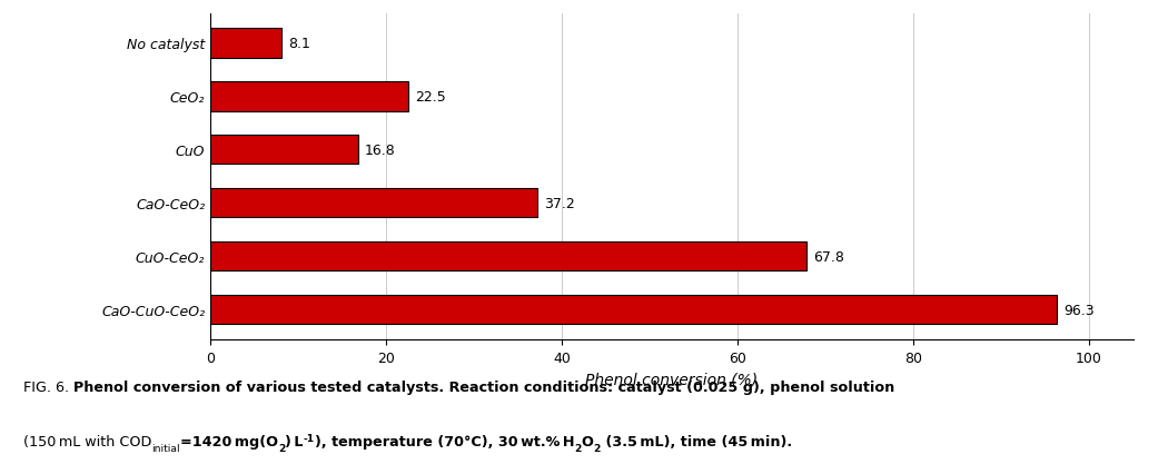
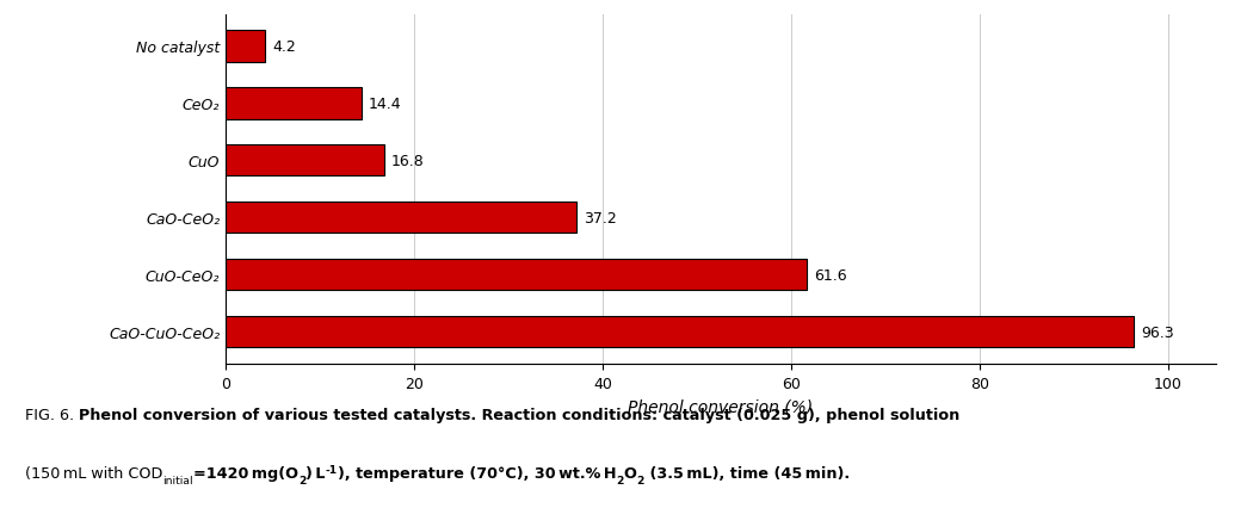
No catalyst: 8.1 -> 4.2
CeO₂: 22.5 -> 14.4
CuO-CeO₂: 67.8 -> 61.6
